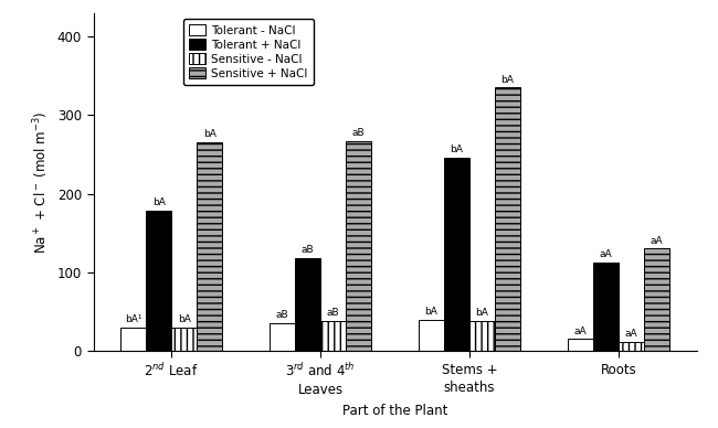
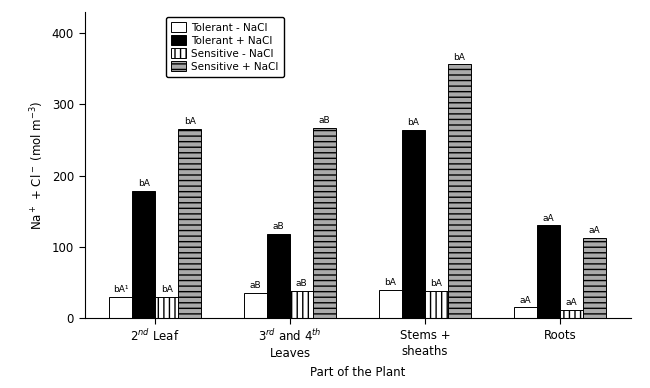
Tolerant + NaCl/Stems + sheaths: 246 -> 264
Sensitive + NaCl/Stems + sheaths: 335 -> 356
Tolerant + NaCl/Roots: 113 -> 130
Sensitive + NaCl/Roots: 130 -> 112
